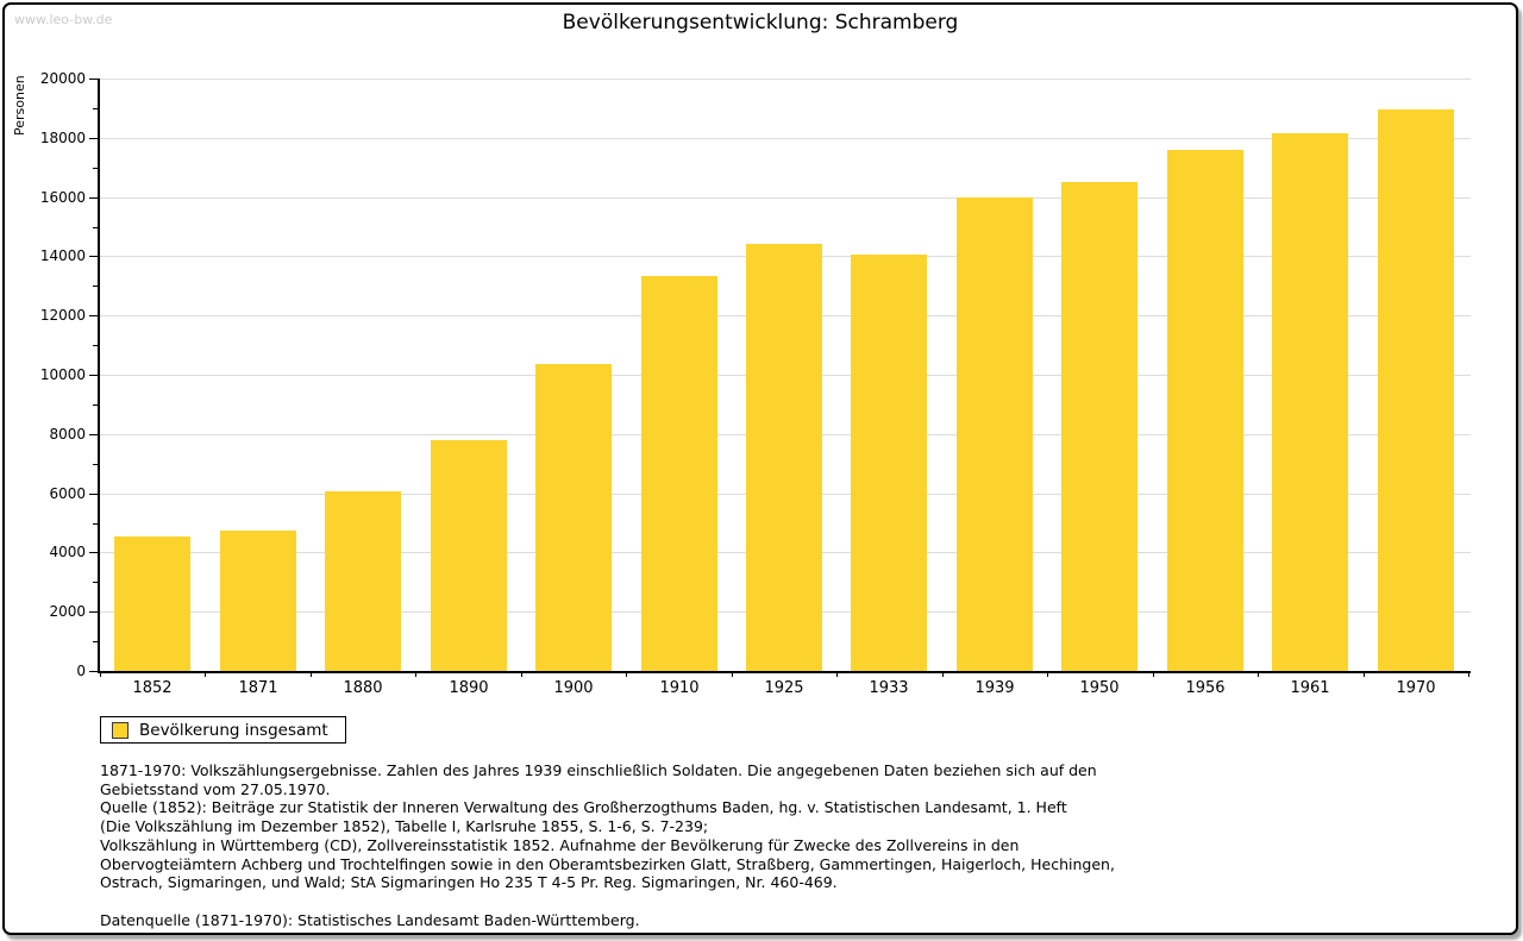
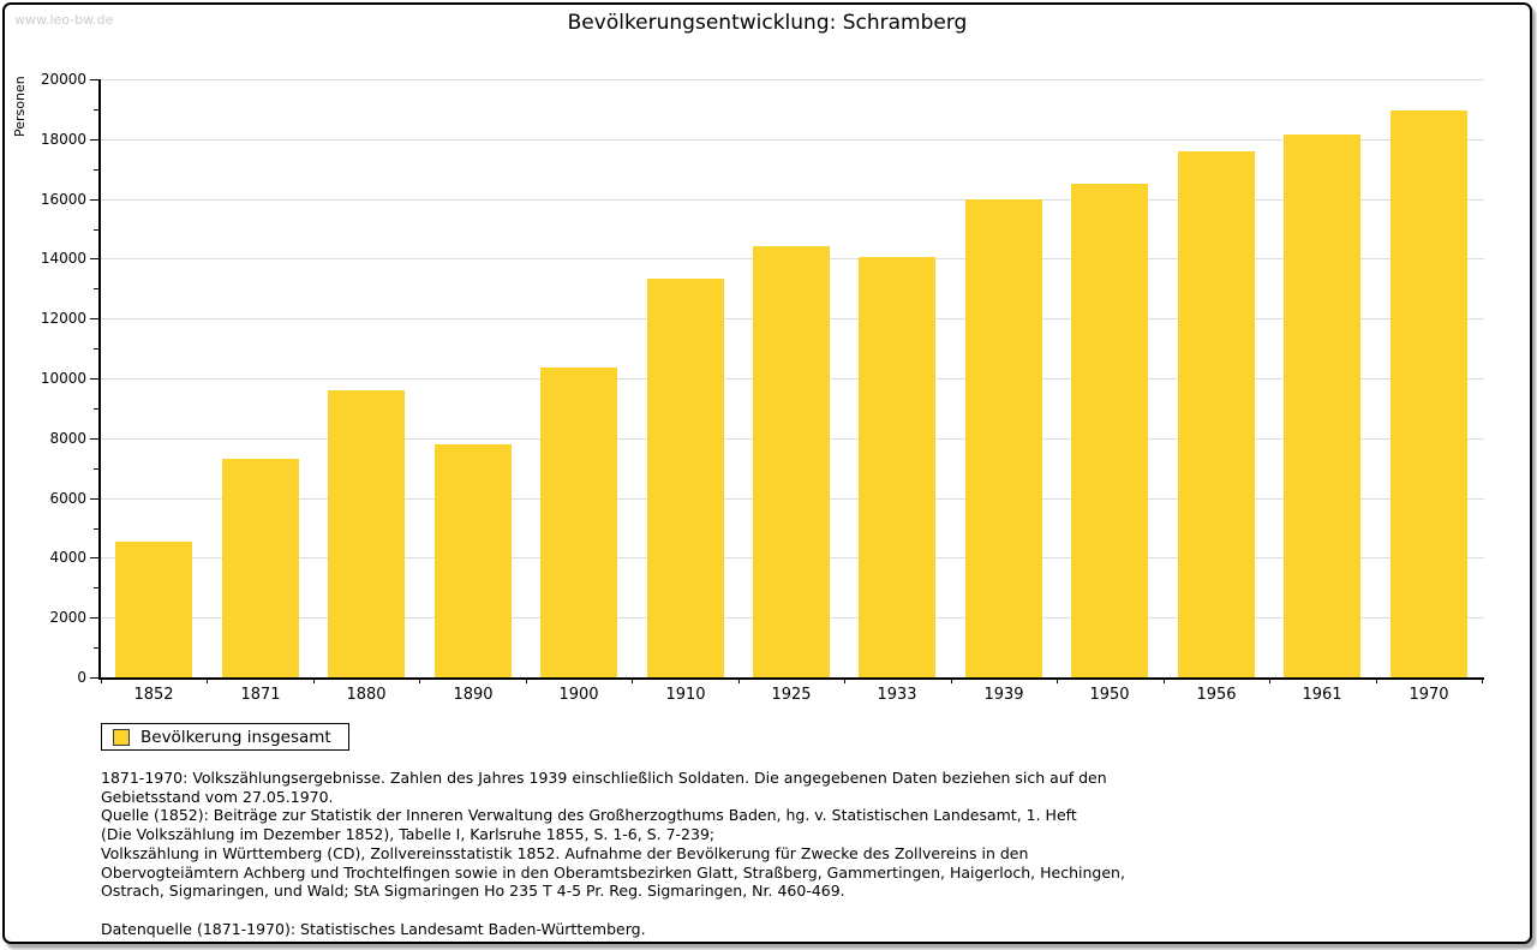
1871: 4700 -> 7300
1880: 6100 -> 9600
